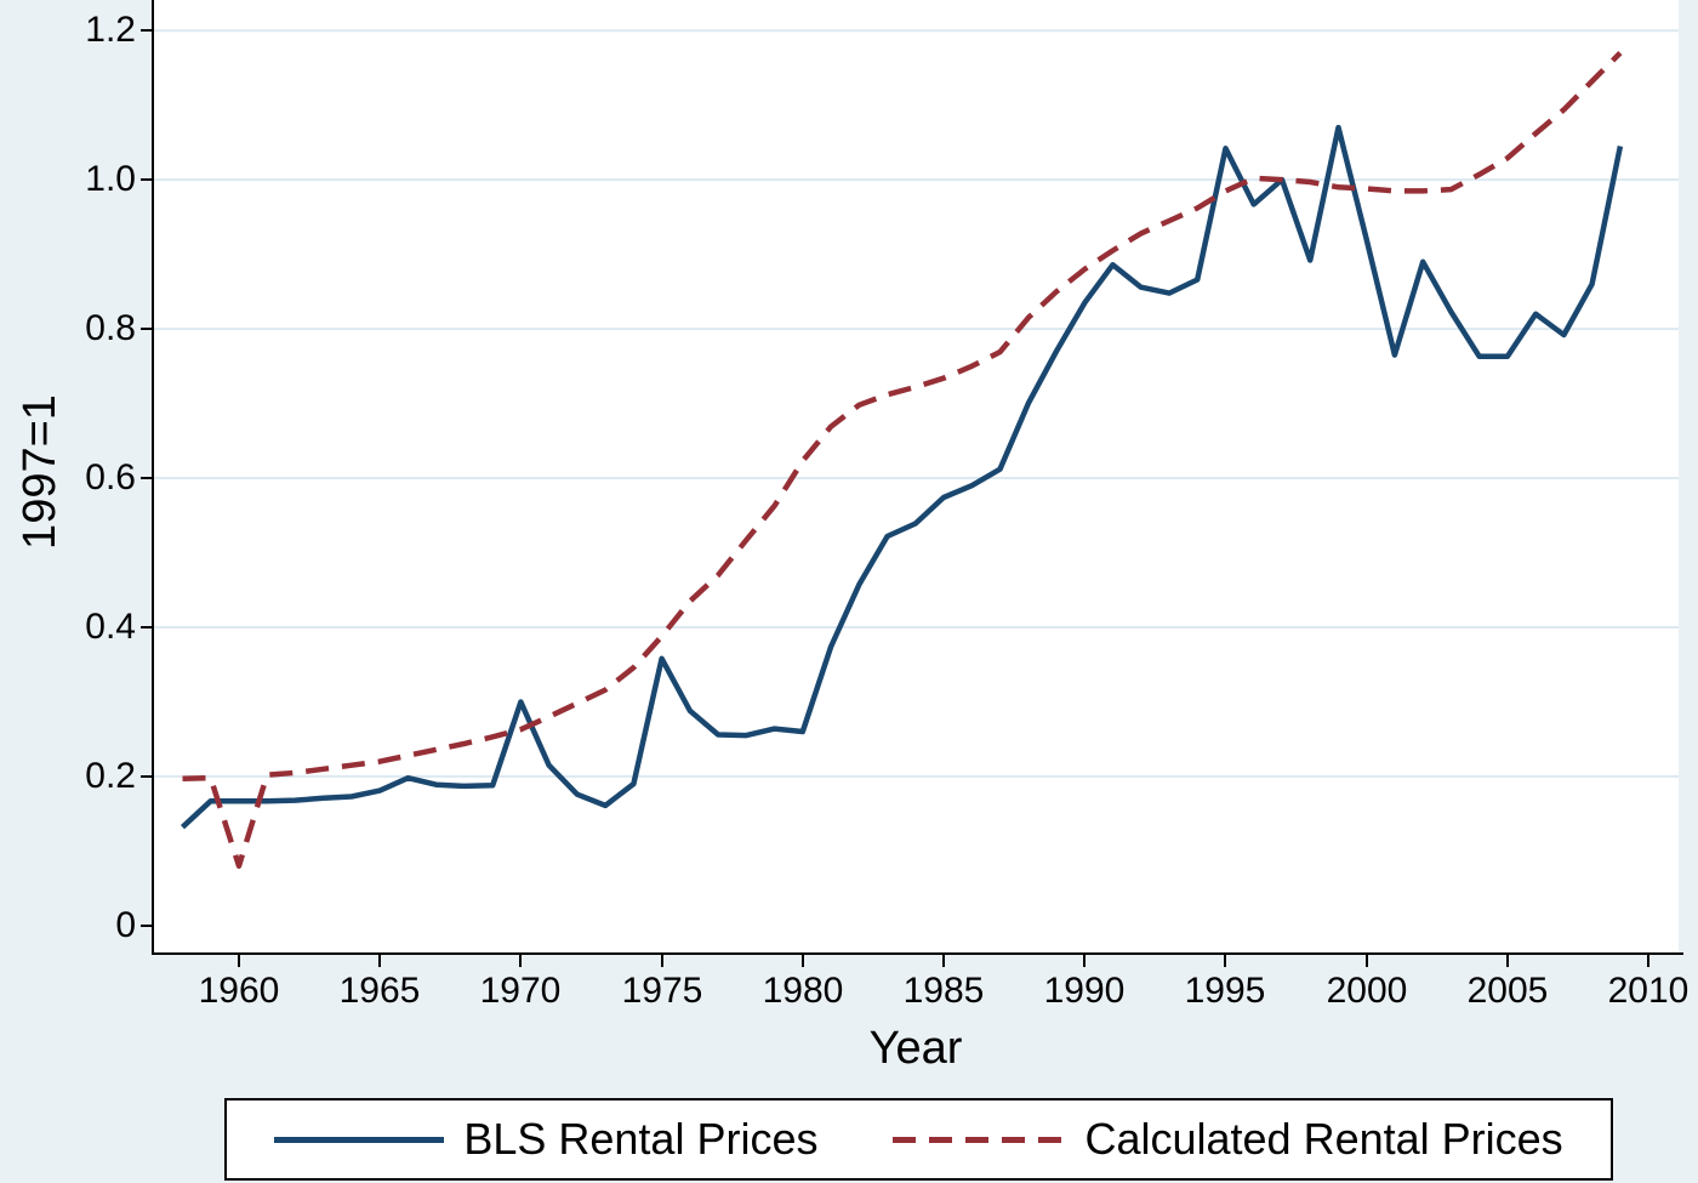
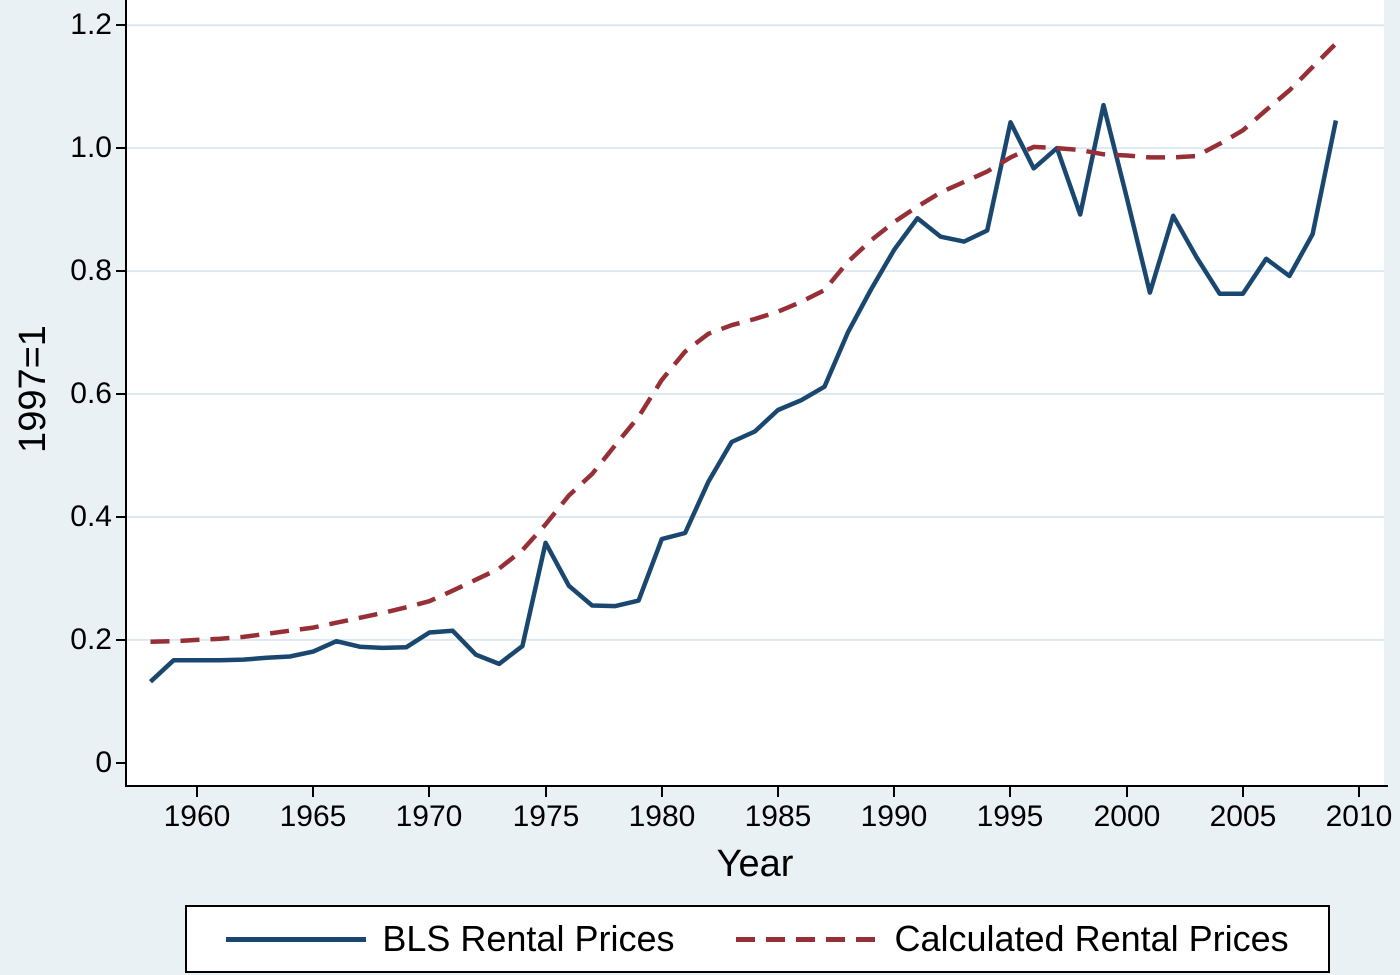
Calculated Rental Prices/1960: 0.08 -> 0.20
BLS Rental Prices/1970: 0.30 -> 0.21
BLS Rental Prices/1980: 0.26 -> 0.36
